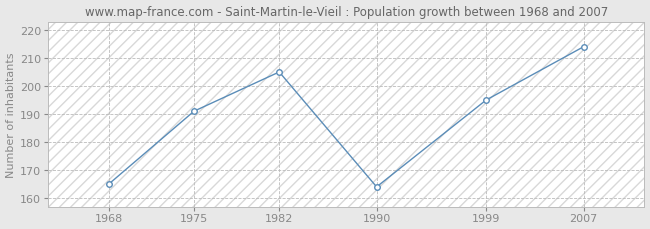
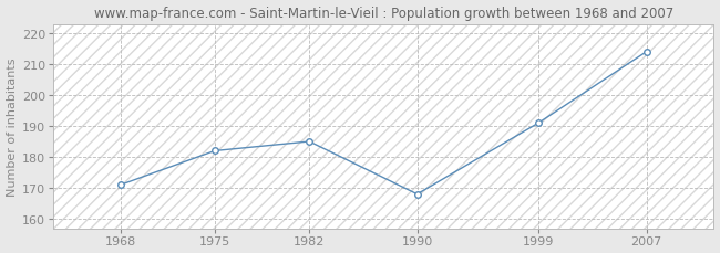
1968: 165 -> 171
1975: 191 -> 182
1982: 205 -> 185
1990: 164 -> 168
1999: 195 -> 191
